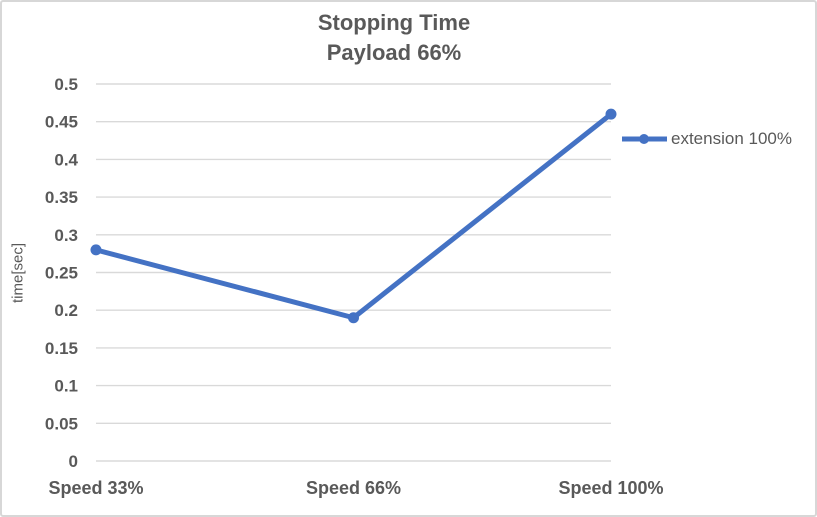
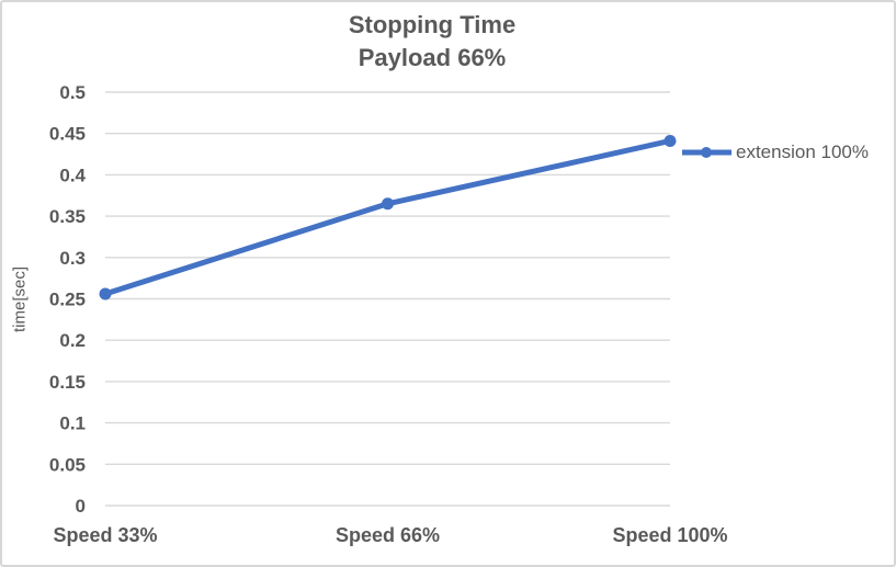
Speed 33%: 0.28 -> 0.26
Speed 66%: 0.19 -> 0.36
Speed 100%: 0.46 -> 0.44
